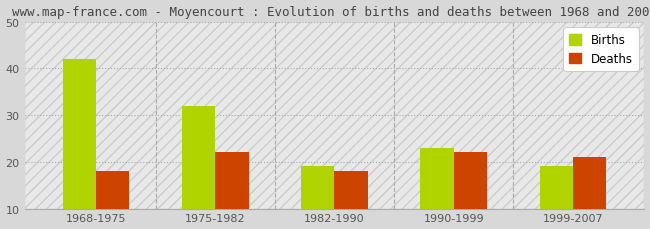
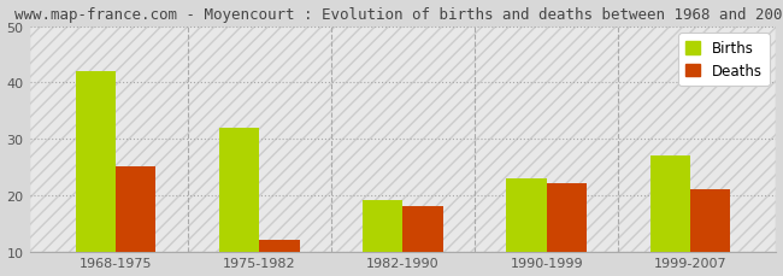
Deaths/1968-1975: 18 -> 25
Deaths/1975-1982: 22 -> 12
Births/1999-2007: 19 -> 27
